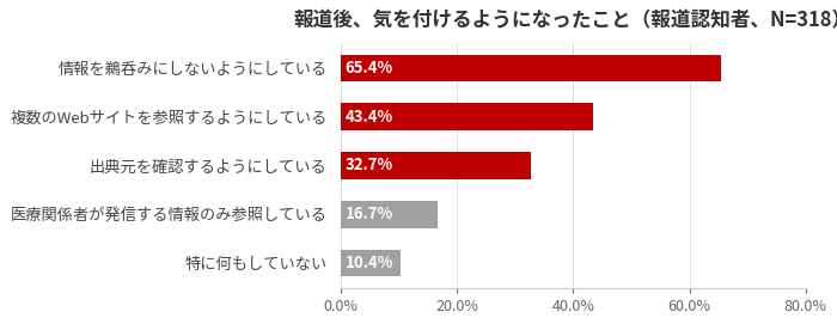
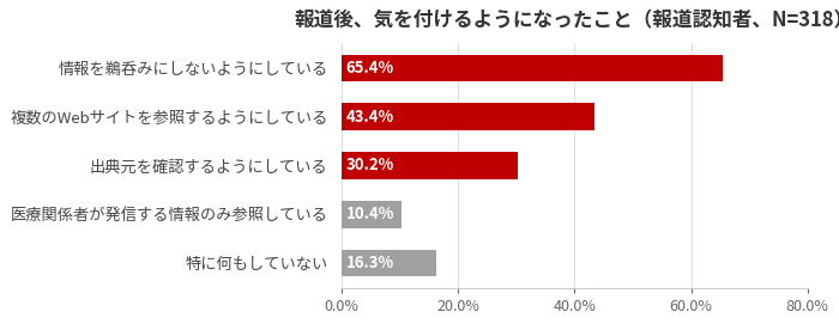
出典元を確認するようにしている: 32.7% -> 30.2%
医療関係者が発信する情報のみ参照している: 16.7% -> 10.4%
特に何もしていない: 10.4% -> 16.3%
